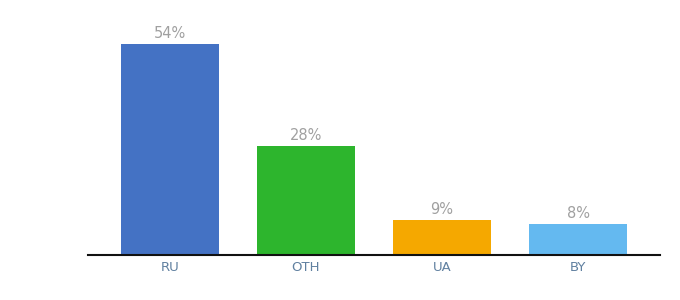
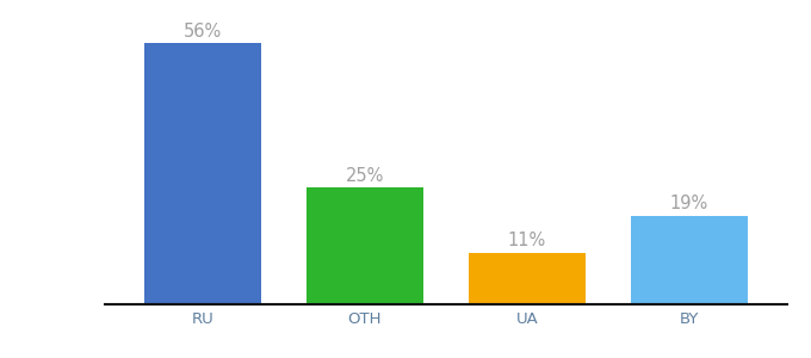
RU: 54% -> 56%
OTH: 28% -> 25%
UA: 9% -> 11%
BY: 8% -> 19%
